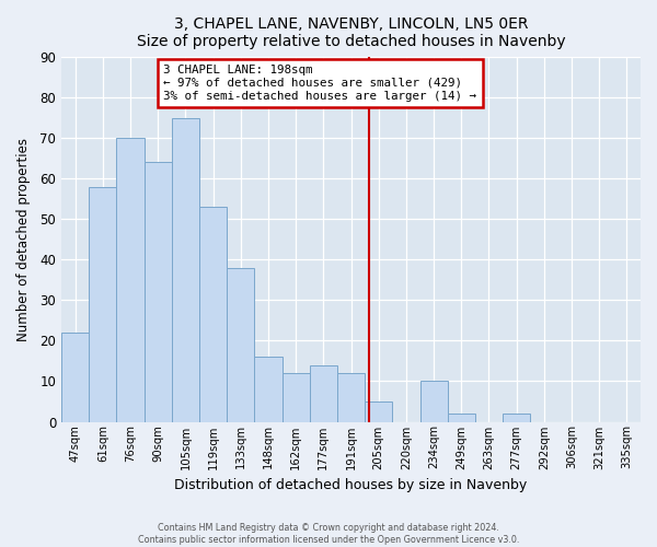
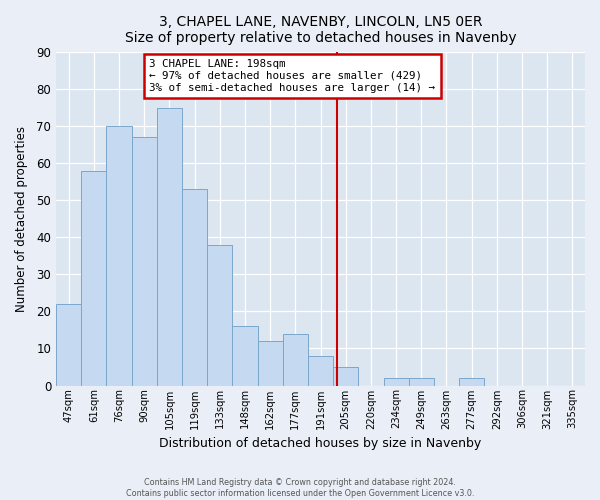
90sqm: 64 -> 67
191sqm: 12 -> 8
234sqm: 10 -> 2
